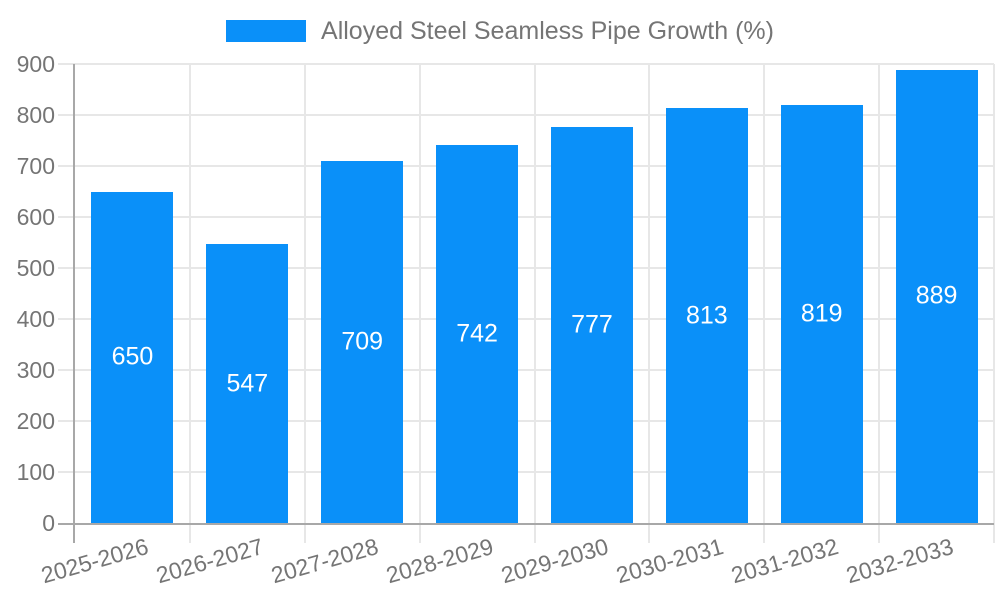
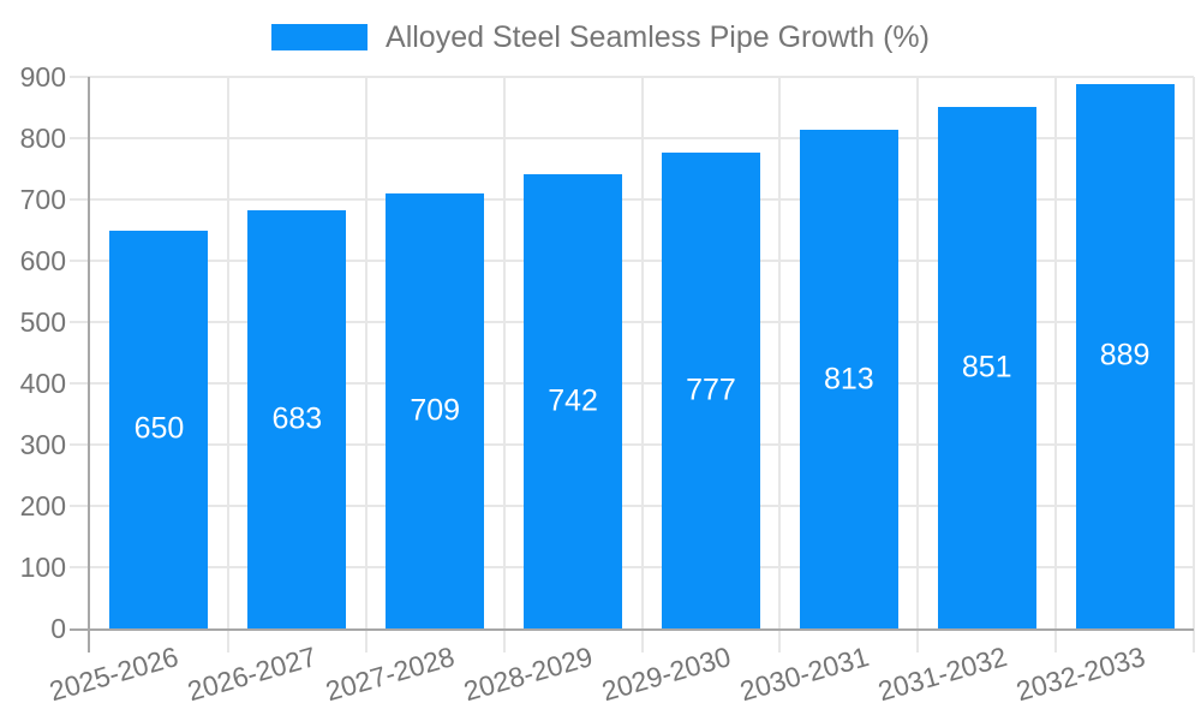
2026-2027: 547 -> 683
2031-2032: 819 -> 851
